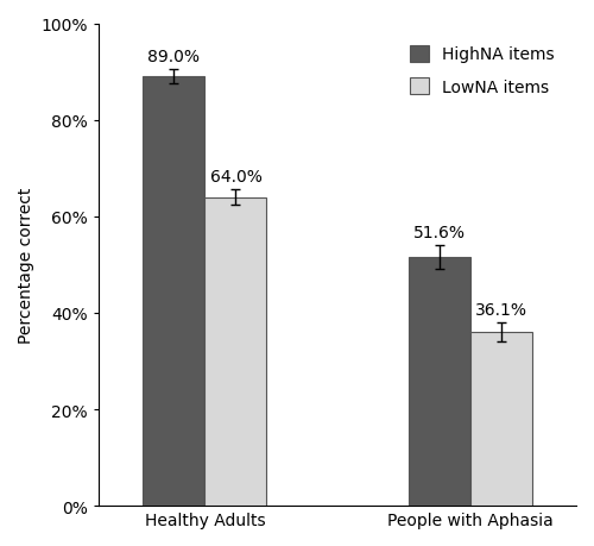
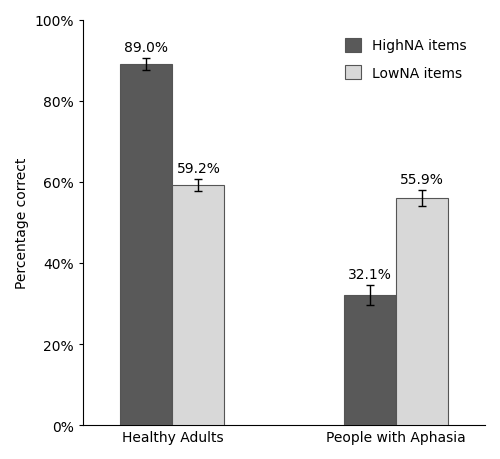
LowNA items/Healthy Adults: 64.0% -> 59.2%
HighNA items/People with Aphasia: 51.6% -> 32.1%
LowNA items/People with Aphasia: 36.1% -> 55.9%
